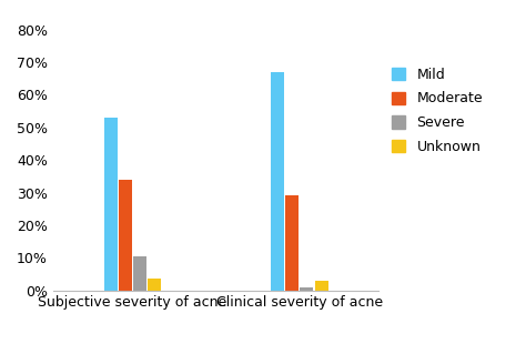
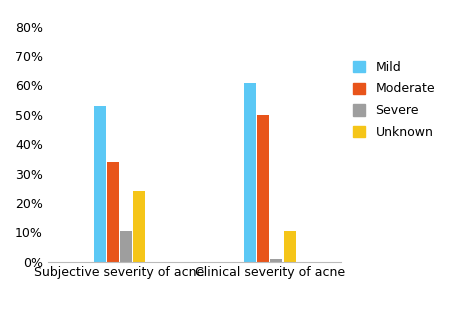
Unknown/Subjective severity of acne: 3.5% -> 24.0%
Mild/Clinical severity of acne: 67% -> 61%
Moderate/Clinical severity of acne: 29% -> 50%
Unknown/Clinical severity of acne: 3.0% -> 10.5%
